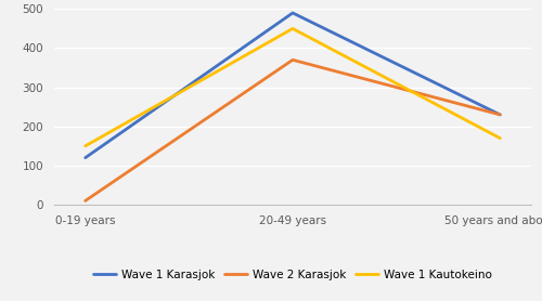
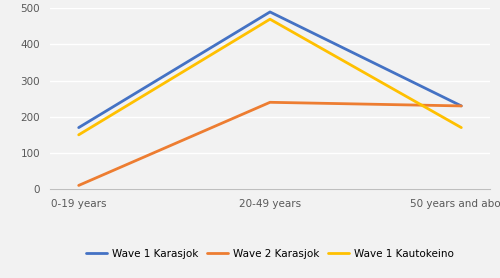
Wave 1 Karasjok/0-19 years: 120 -> 170
Wave 2 Karasjok/20-49 years: 370 -> 240
Wave 1 Kautokeino/20-49 years: 450 -> 470
